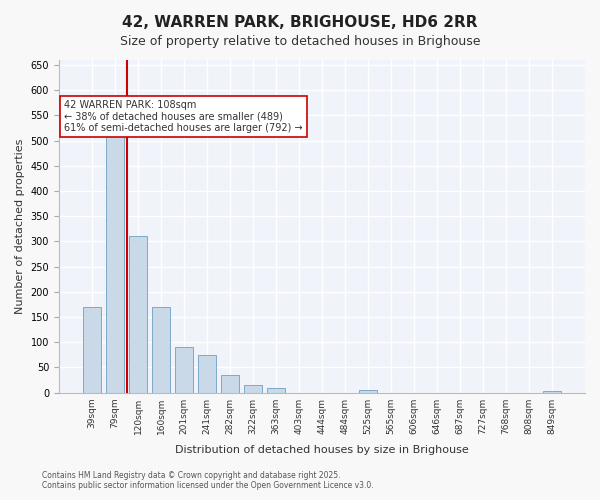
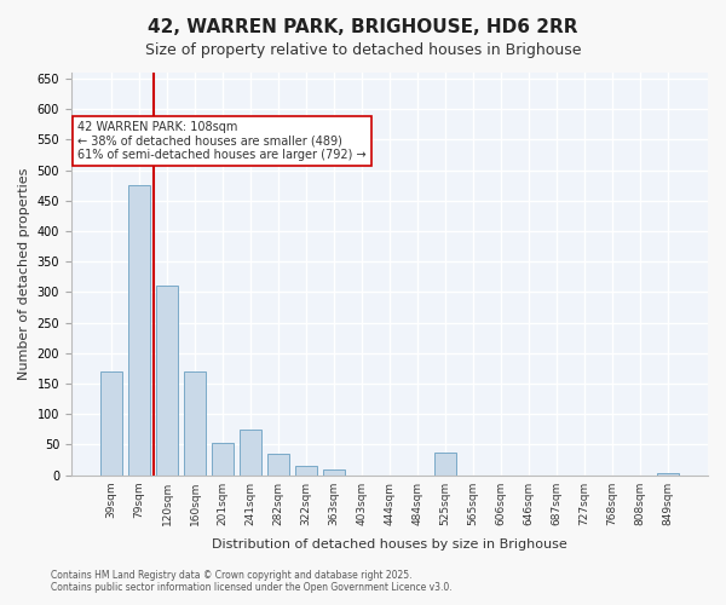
79sqm: 510 -> 476
201sqm: 90 -> 52
525sqm: 5 -> 38
